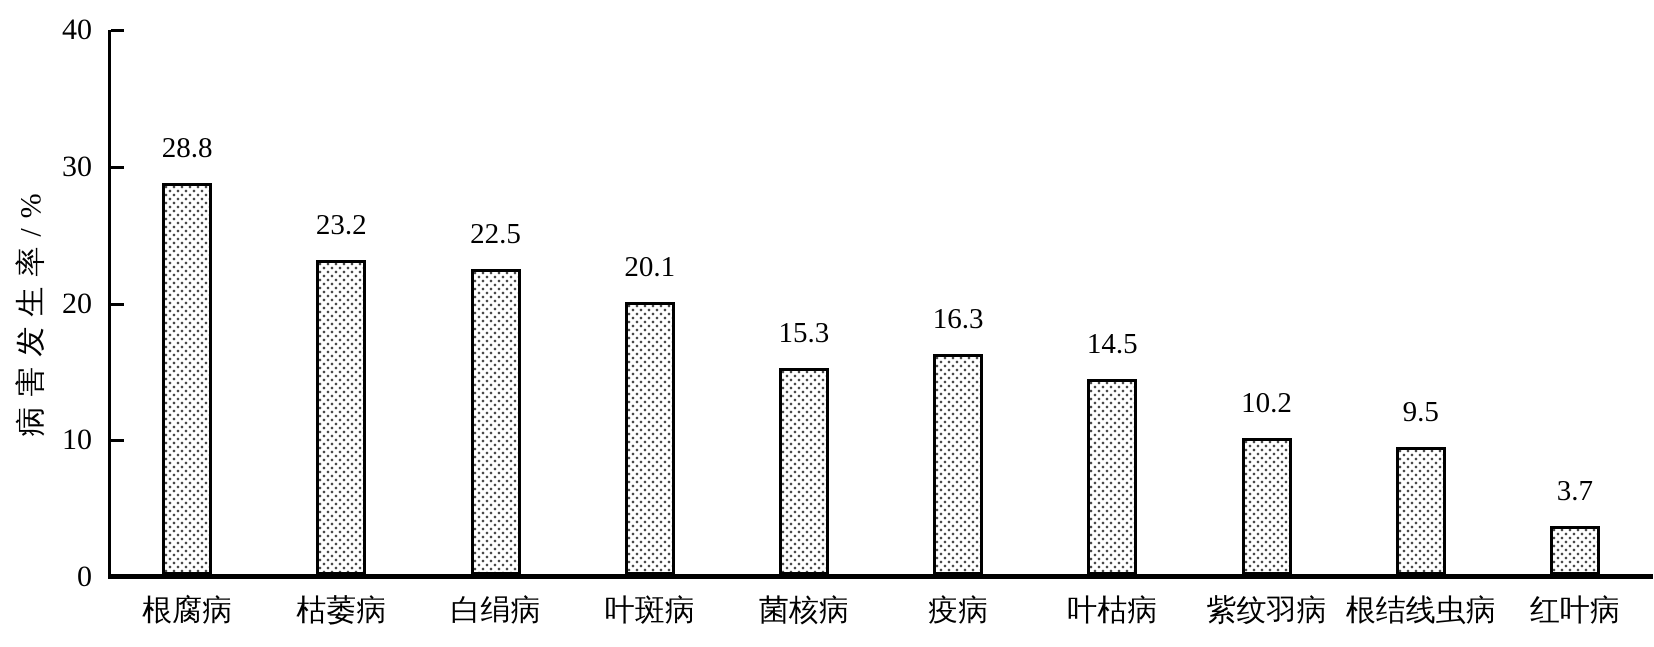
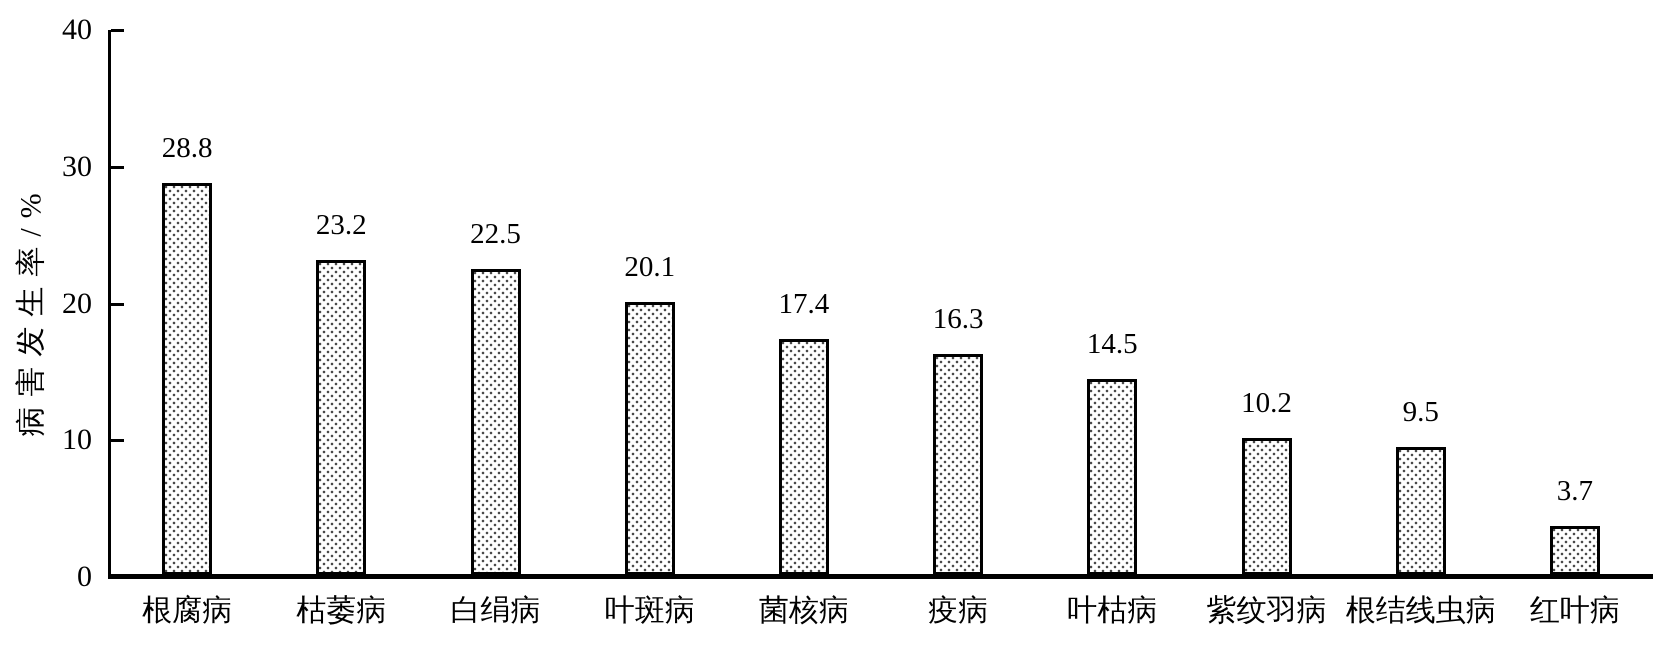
菌核病: 15.3 -> 17.4
